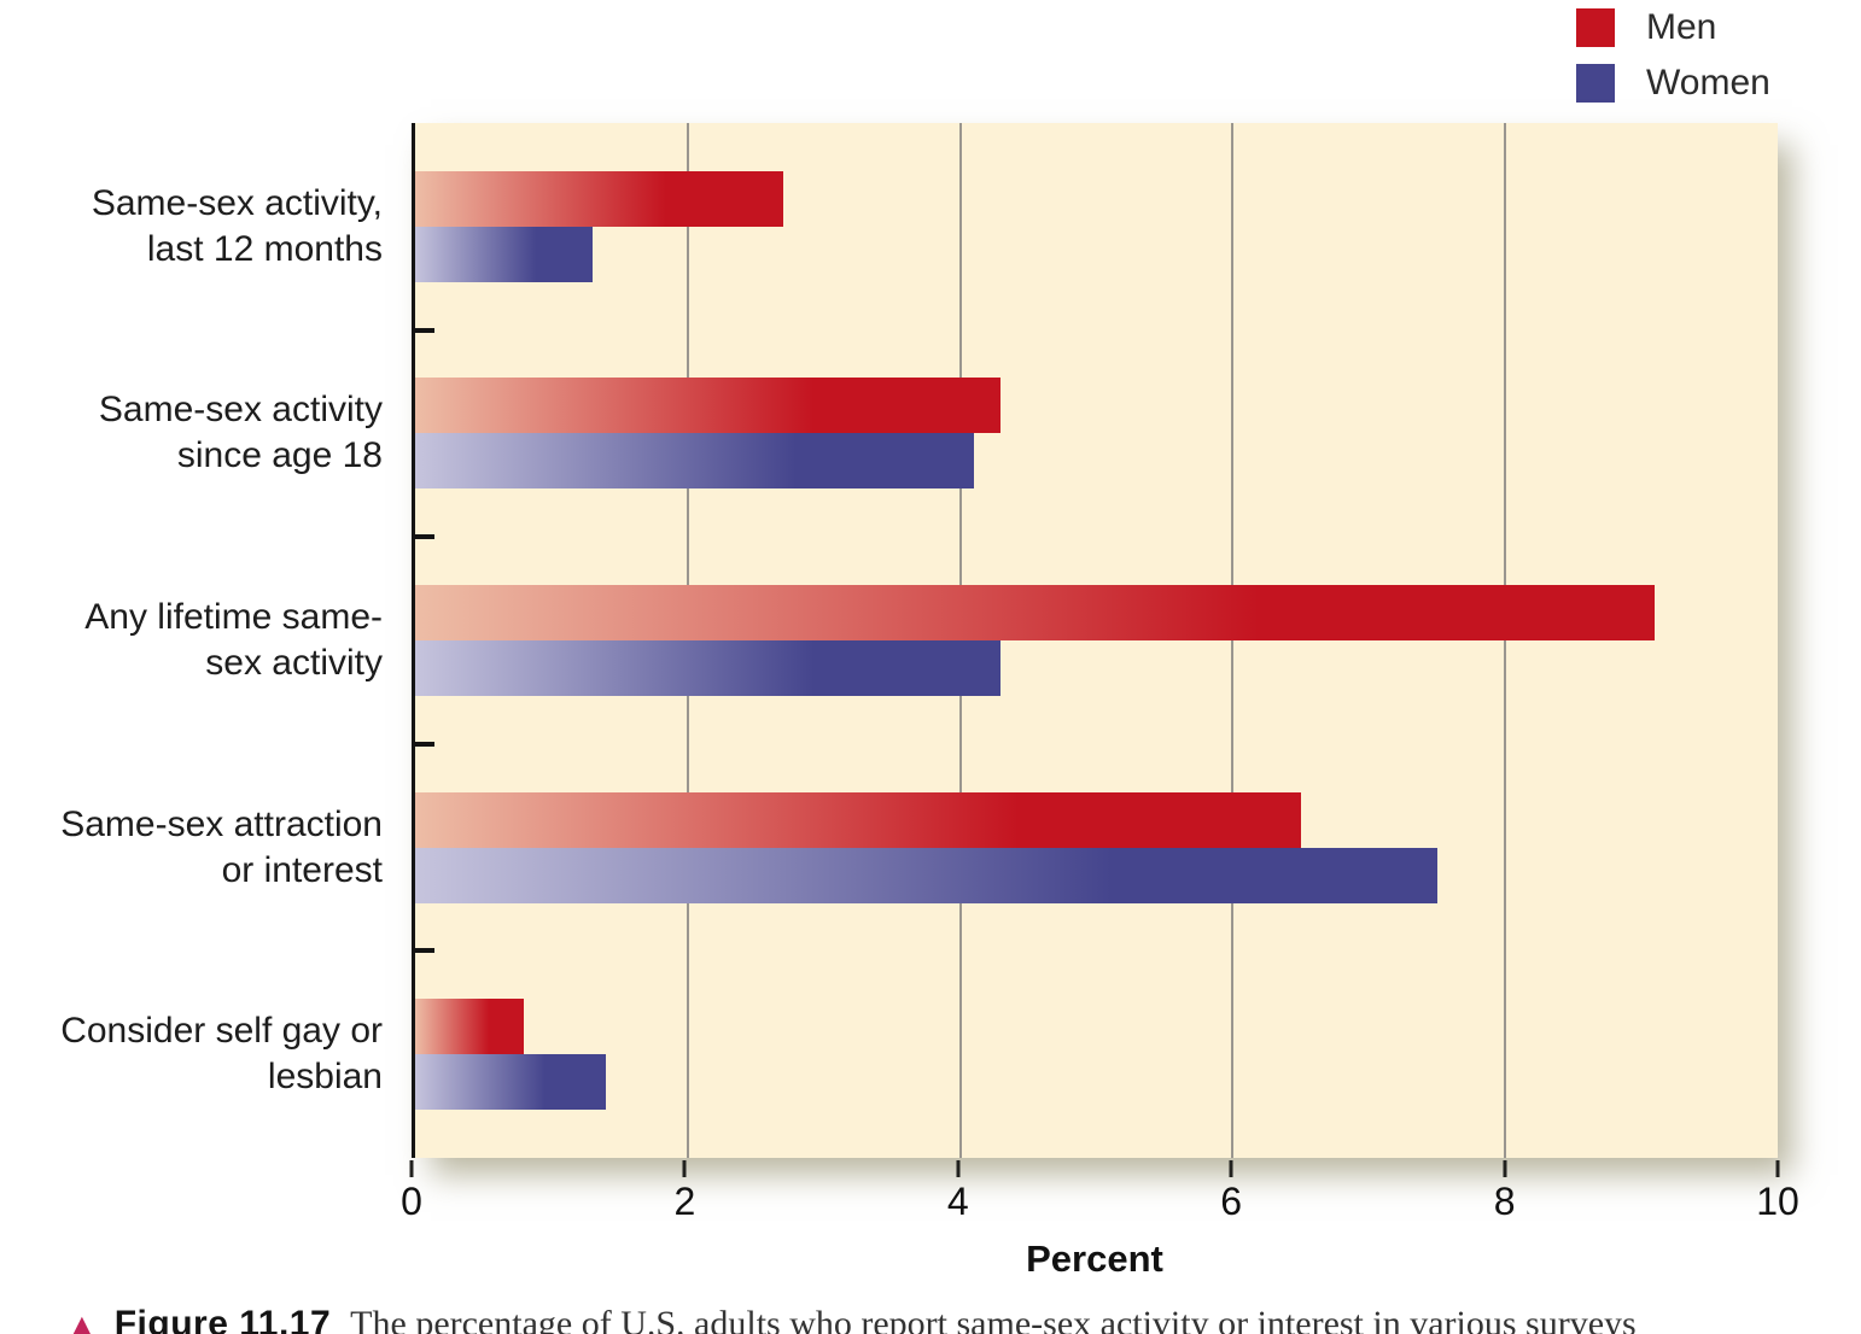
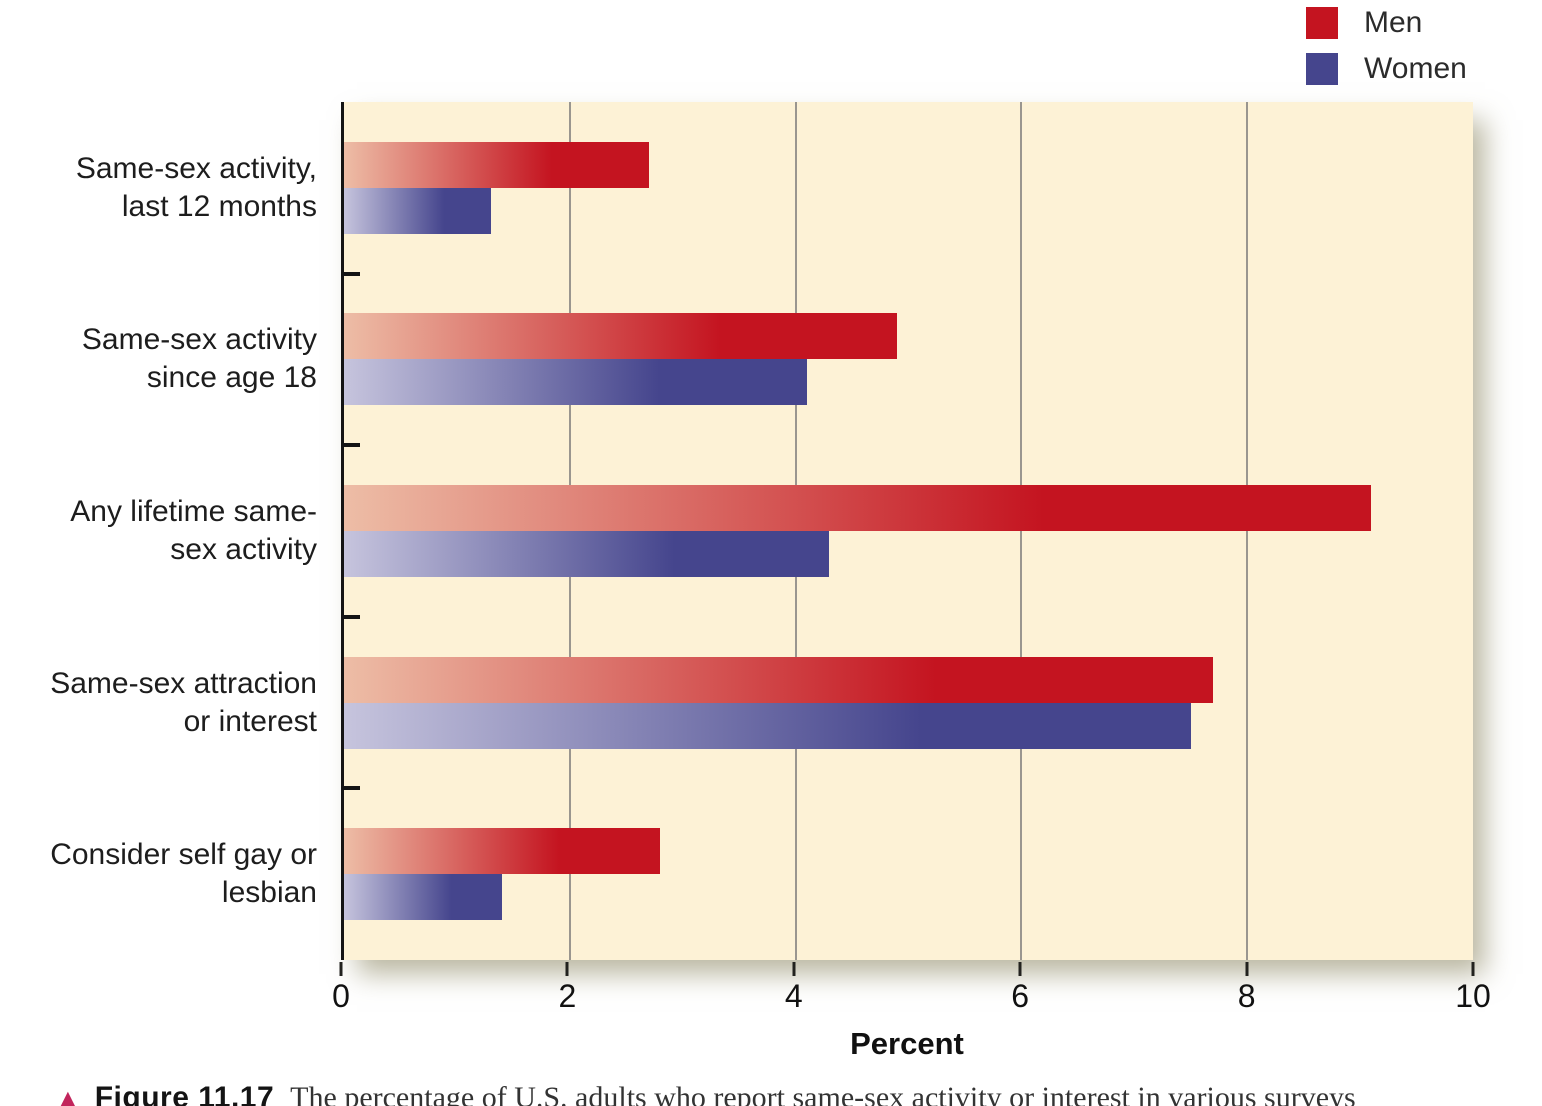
Men/Same-sex activity since age 18: 4.3 -> 4.9
Men/Same-sex attraction or interest: 6.5 -> 7.7
Men/Consider self gay or lesbian: 0.8 -> 2.8
